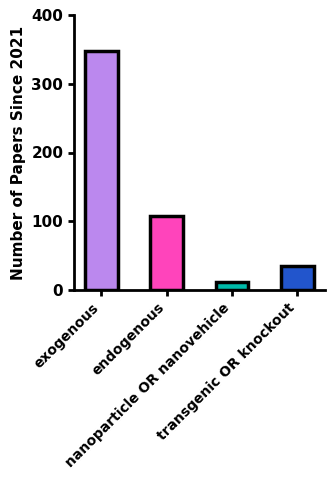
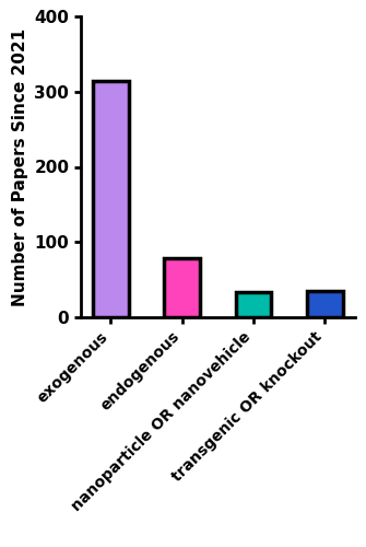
exogenous: 347 -> 314
endogenous: 108 -> 78
nanoparticle OR nanovehicle: 11 -> 34
